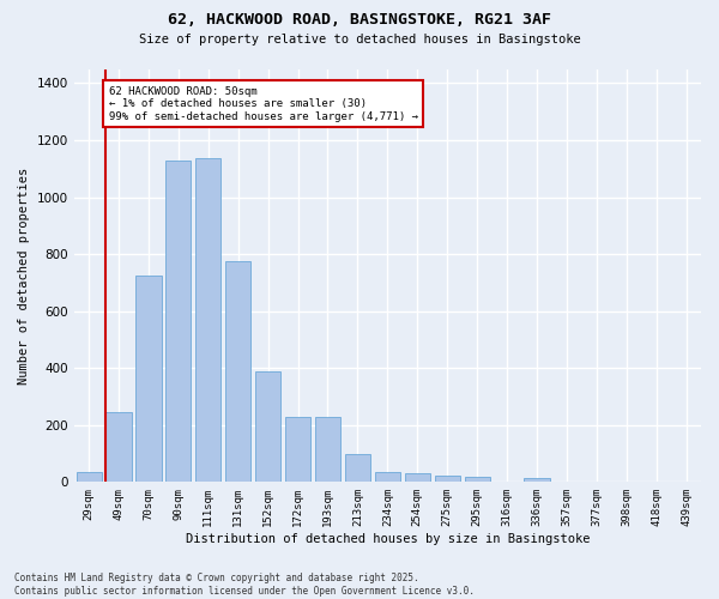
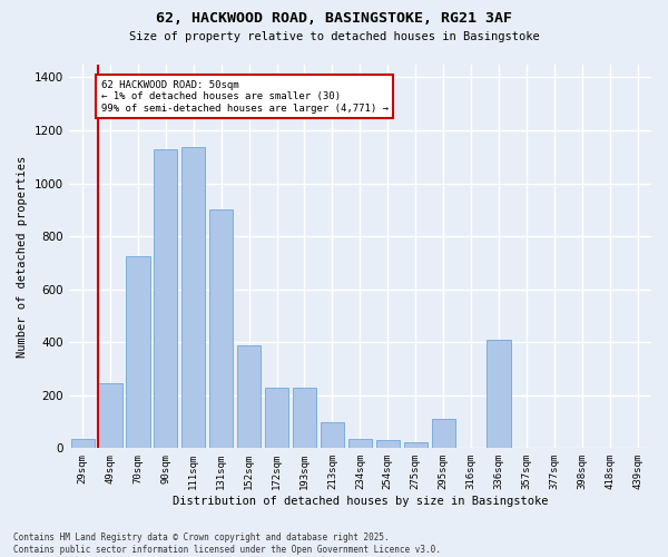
131sqm: 775 -> 900
295sqm: 18 -> 110
336sqm: 12 -> 410
